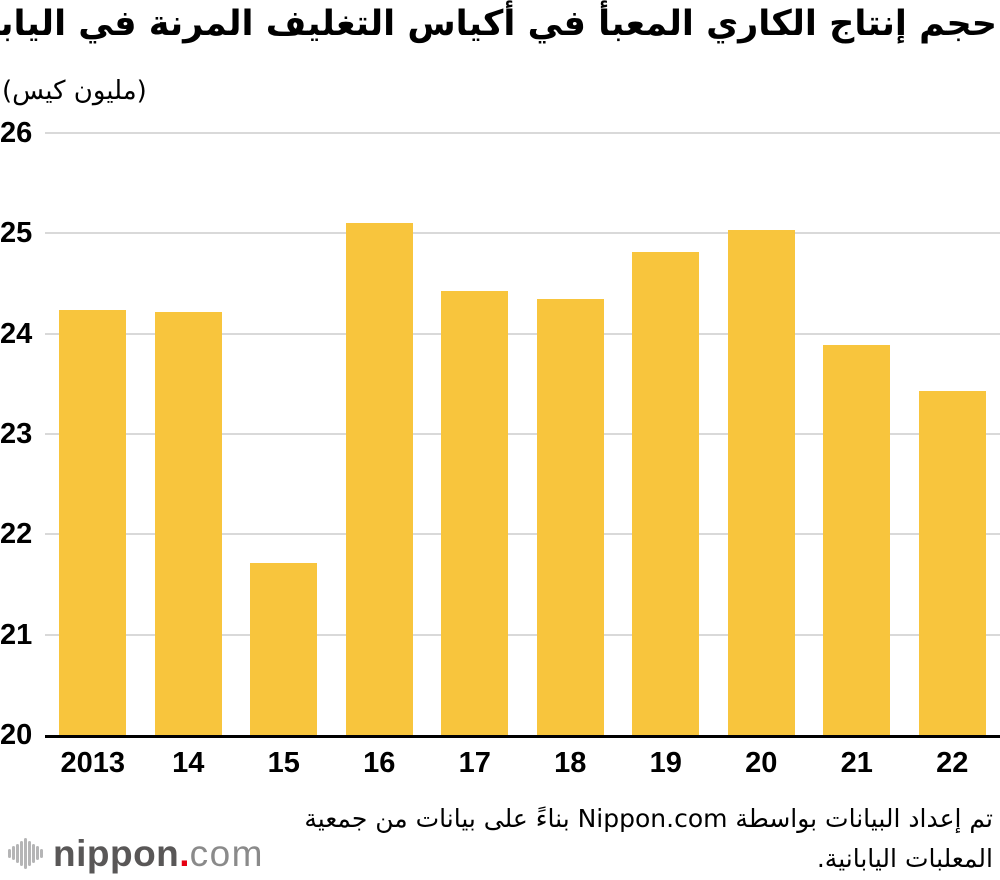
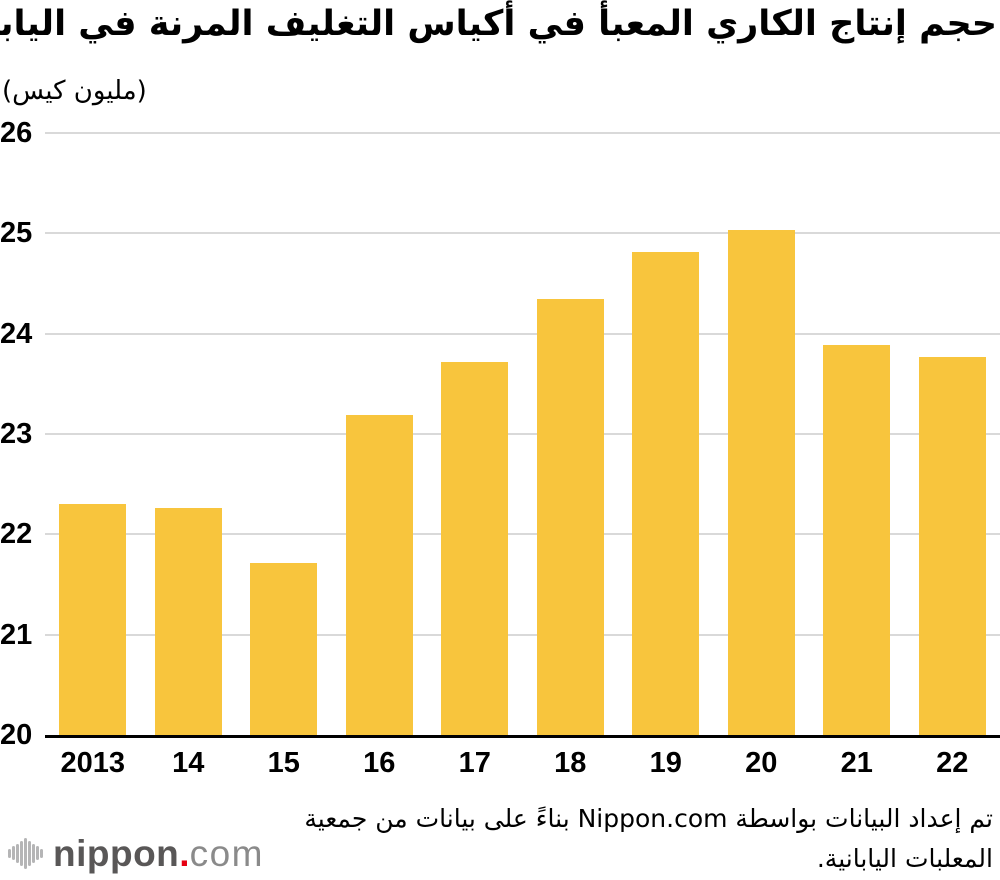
2013: 24.24 -> 22.30
14: 24.22 -> 22.26
16: 25.10 -> 23.19
17: 24.43 -> 23.72
22: 23.43 -> 23.77
